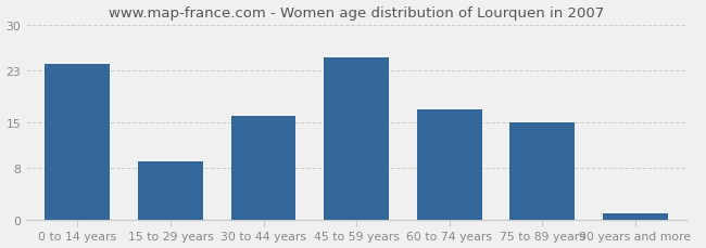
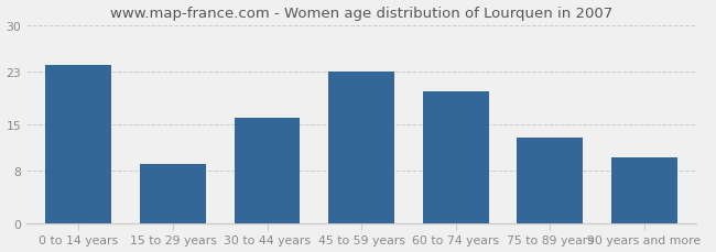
45 to 59 years: 25 -> 23
60 to 74 years: 17 -> 20
75 to 89 years: 15 -> 13
90 years and more: 1 -> 10
